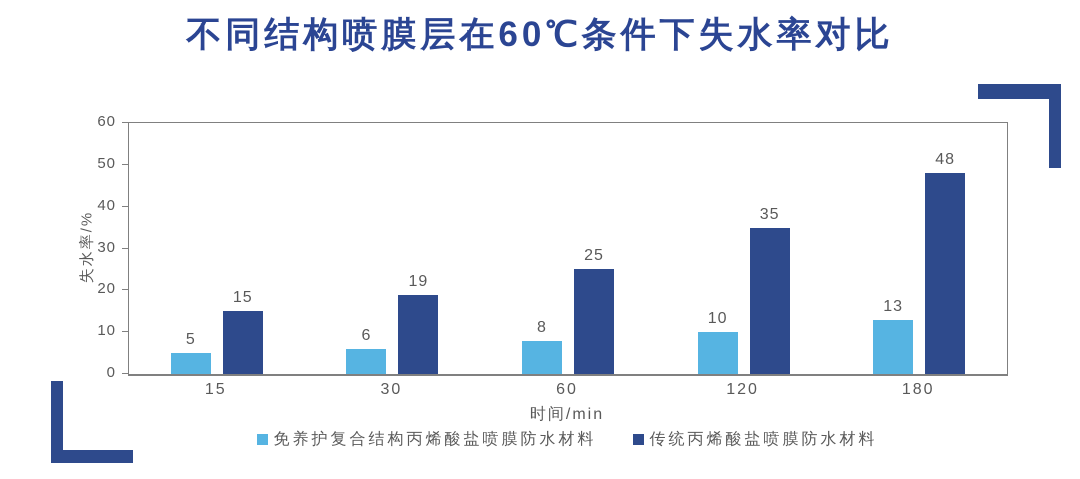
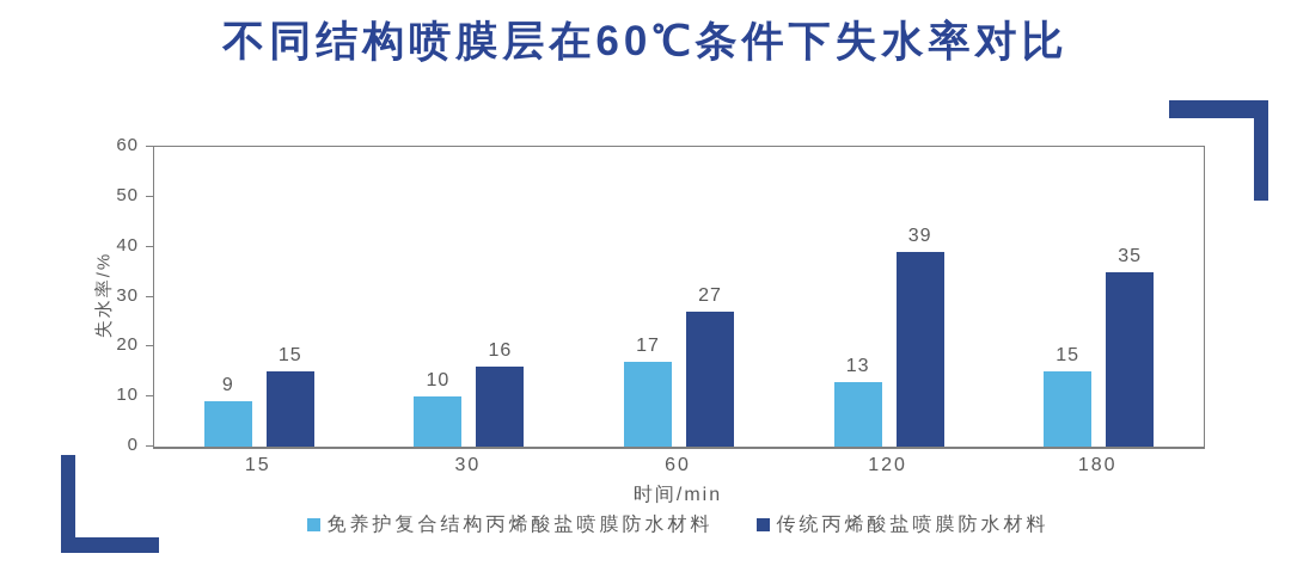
免养护复合结构丙烯酸盐喷膜防水材料/15: 5 -> 9
免养护复合结构丙烯酸盐喷膜防水材料/30: 6 -> 10
传统丙烯酸盐喷膜防水材料/30: 19 -> 16
免养护复合结构丙烯酸盐喷膜防水材料/60: 8 -> 17
传统丙烯酸盐喷膜防水材料/60: 25 -> 27
免养护复合结构丙烯酸盐喷膜防水材料/120: 10 -> 13
传统丙烯酸盐喷膜防水材料/120: 35 -> 39
免养护复合结构丙烯酸盐喷膜防水材料/180: 13 -> 15
传统丙烯酸盐喷膜防水材料/180: 48 -> 35
